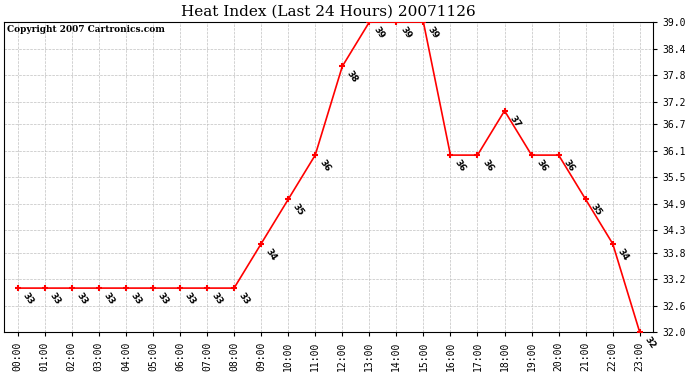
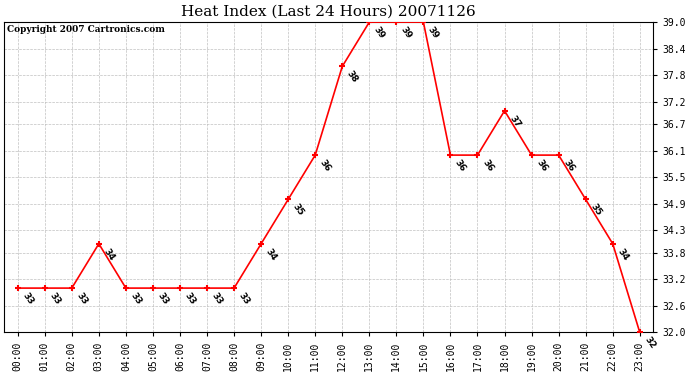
03:00: 33 -> 34
